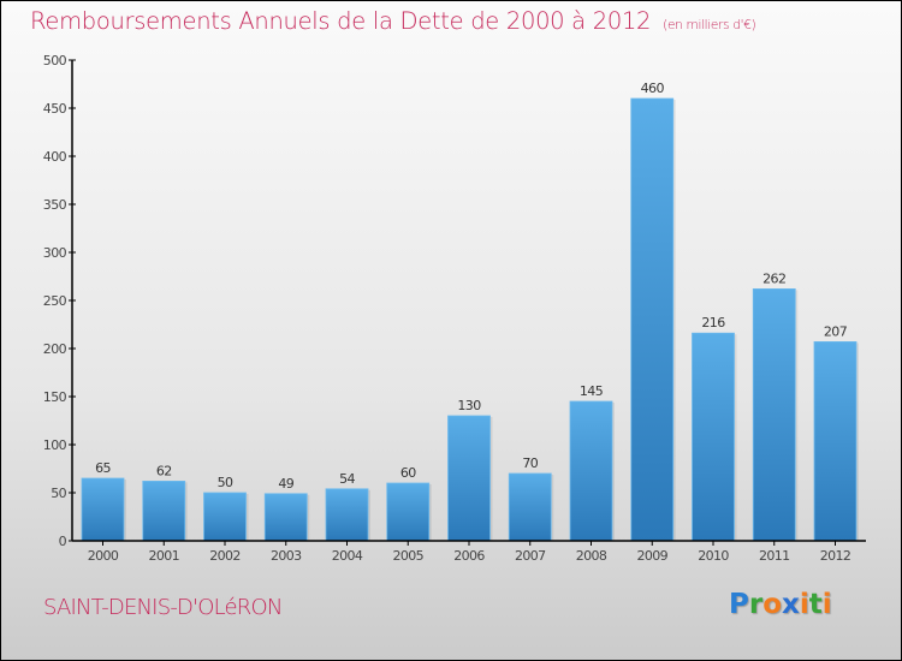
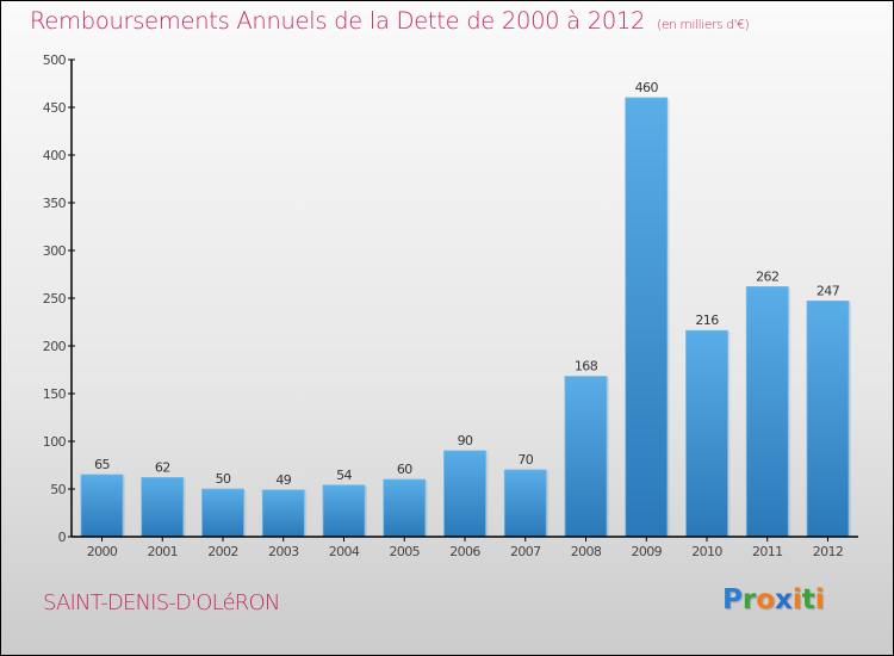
2006: 130 -> 90
2008: 145 -> 168
2012: 207 -> 247
